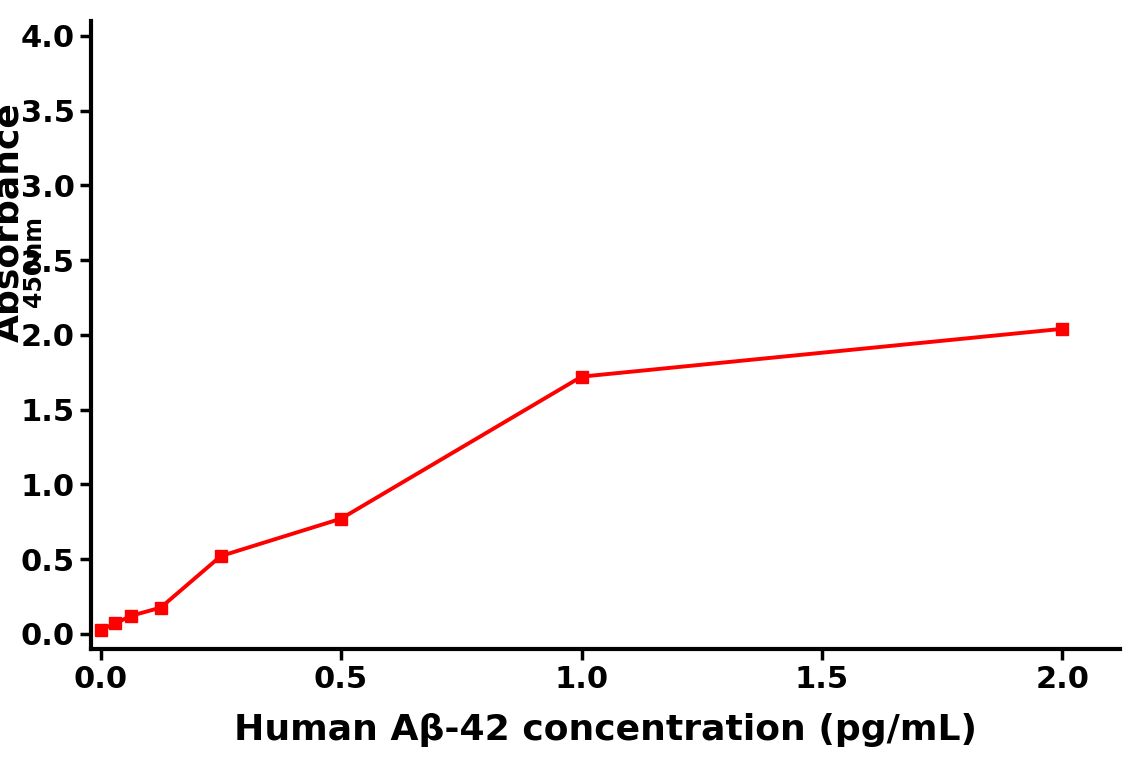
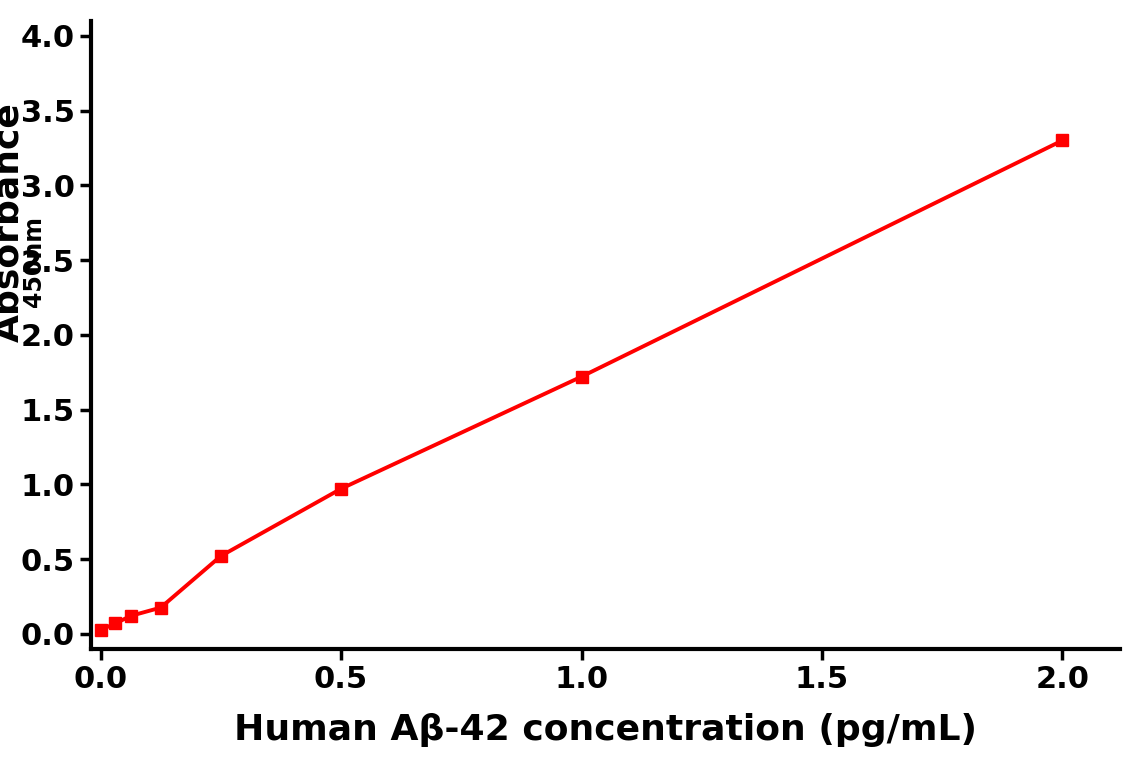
0.5: 0.77 -> 0.97
2.0: 2.04 -> 3.30
